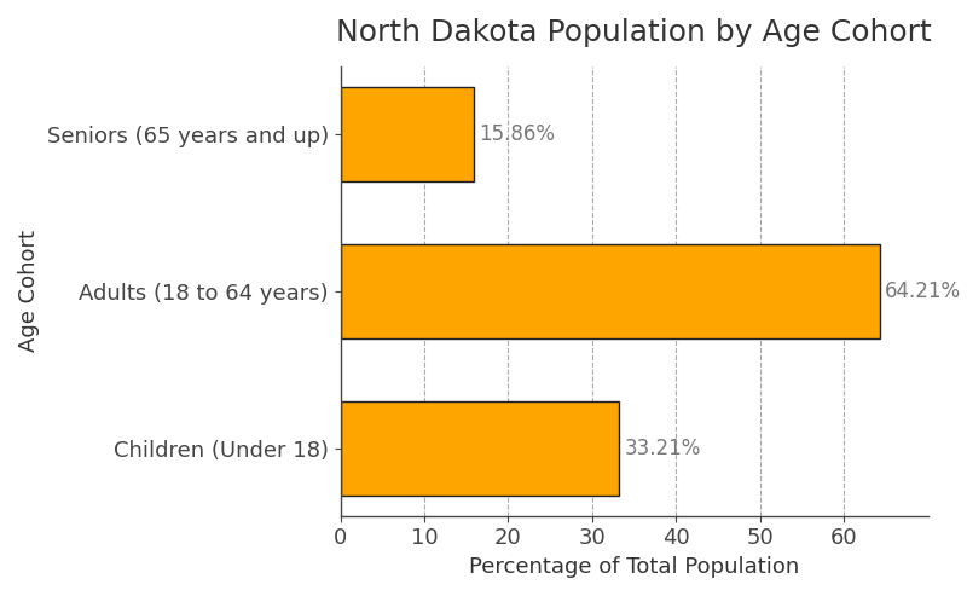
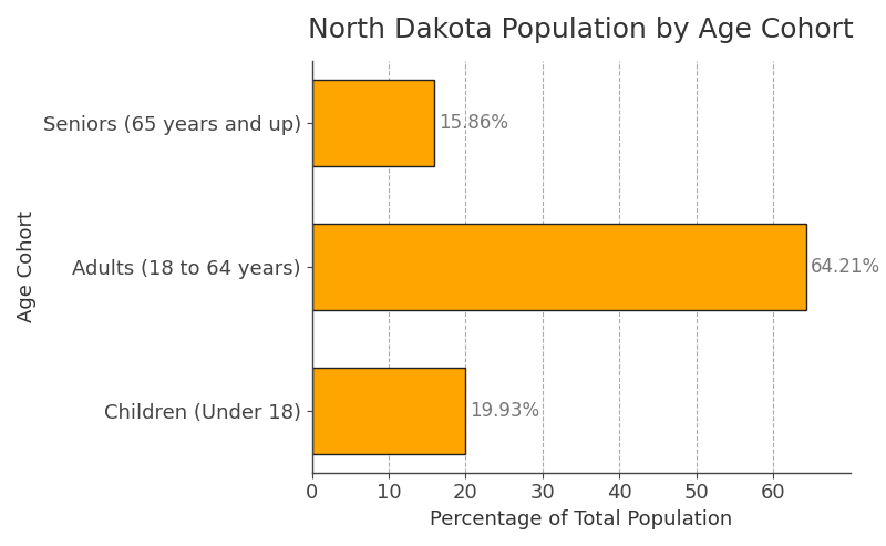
Children (Under 18): 33.21% -> 19.93%
